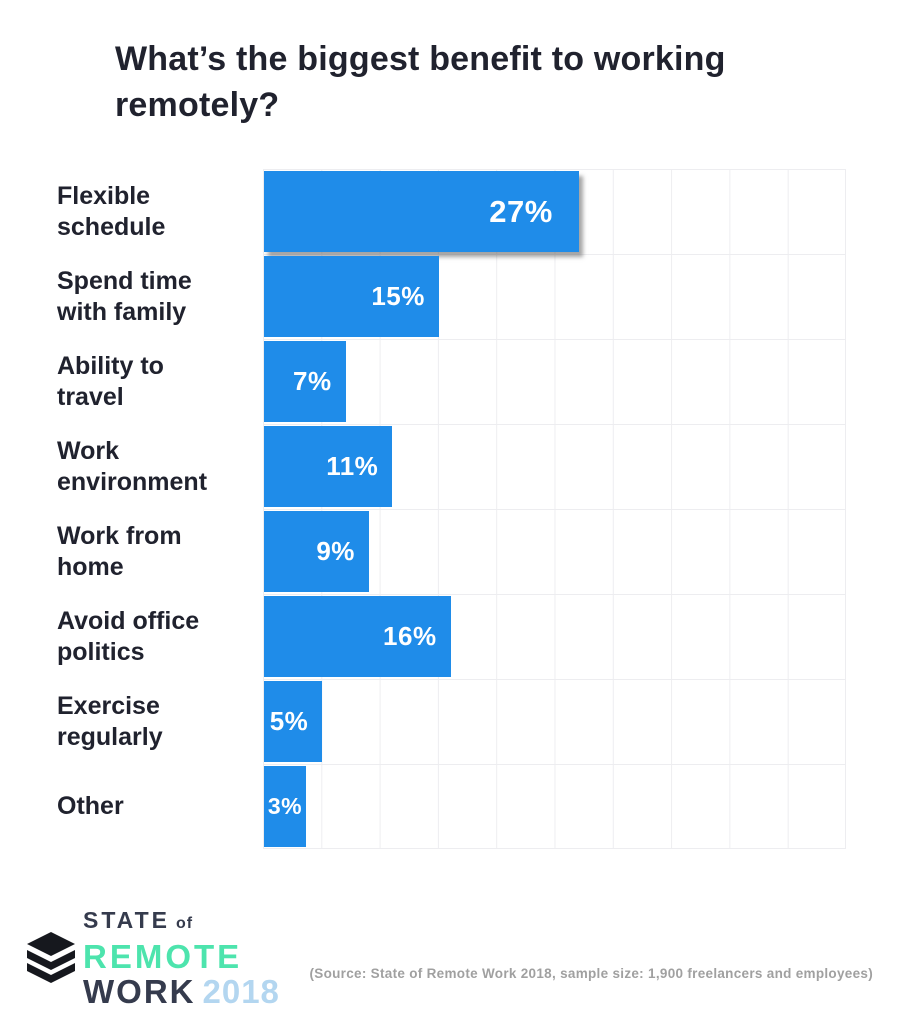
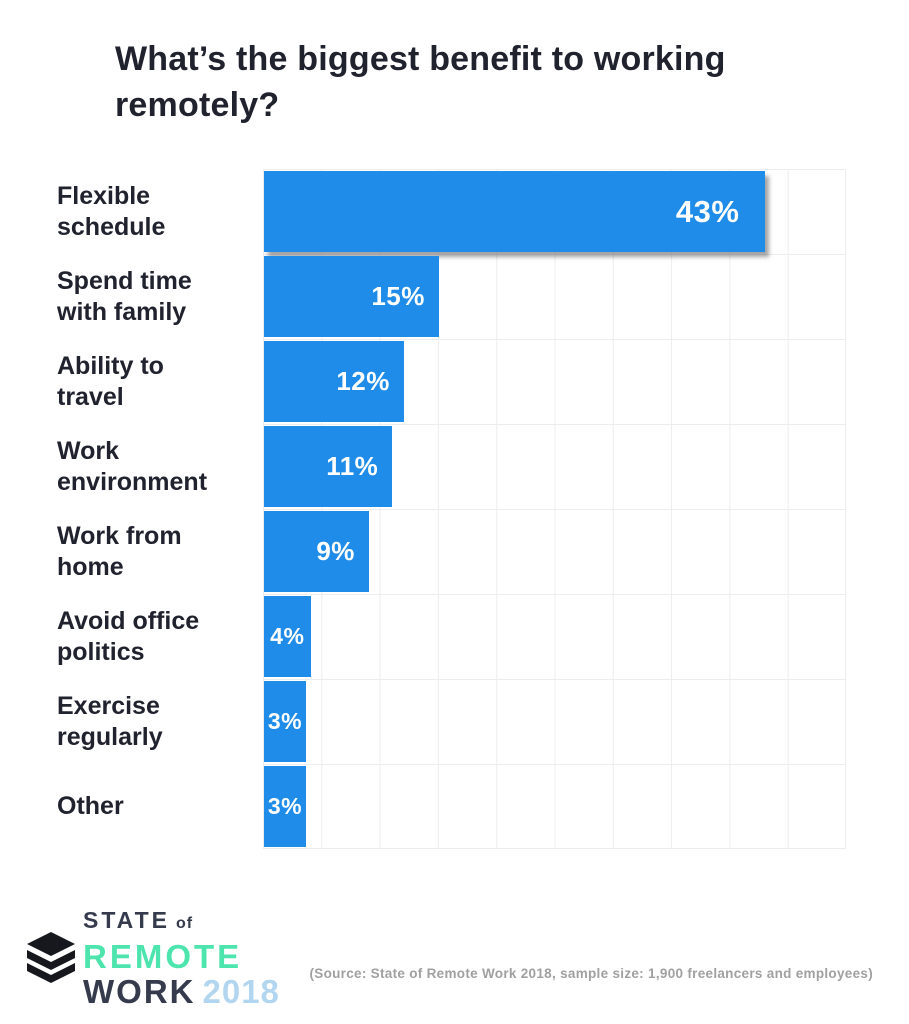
Flexible schedule: 27% -> 43%
Ability to travel: 7% -> 12%
Avoid office politics: 16% -> 4%
Exercise regularly: 5% -> 3%
